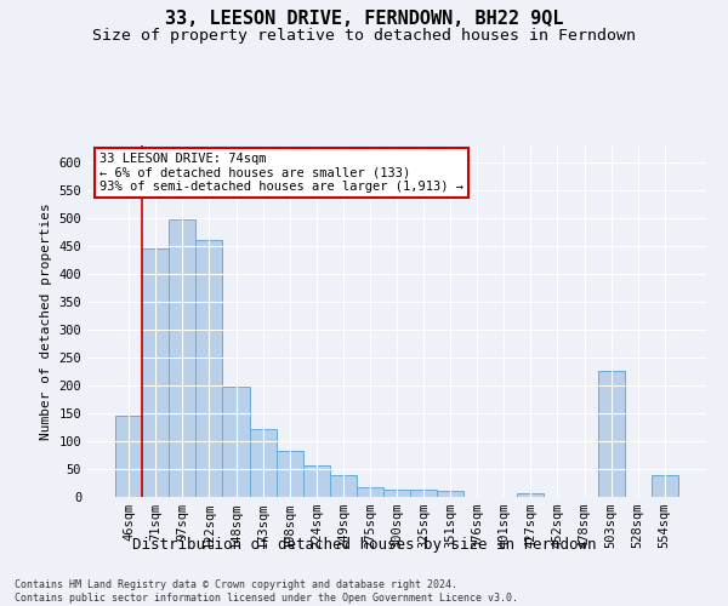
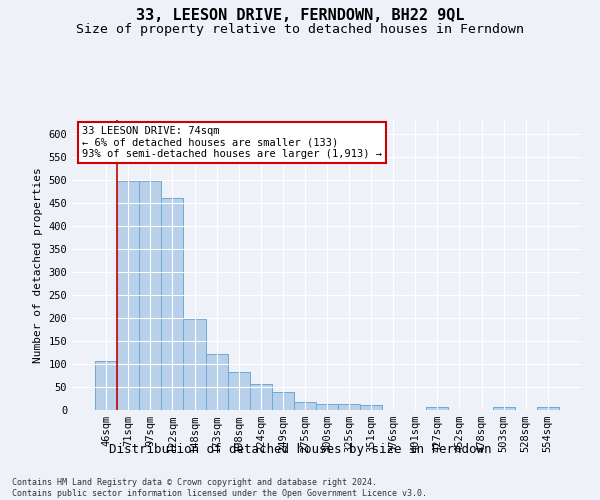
46sqm: 145 -> 107
71sqm: 445 -> 497
503sqm: 225 -> 7
554sqm: 40 -> 7
